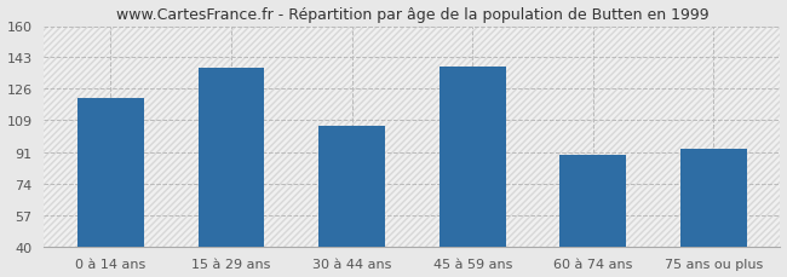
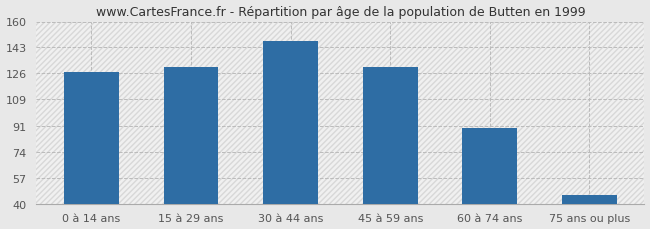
0 à 14 ans: 121 -> 127
15 à 29 ans: 137 -> 130
30 à 44 ans: 106 -> 147
45 à 59 ans: 138 -> 130
75 ans ou plus: 93 -> 46
